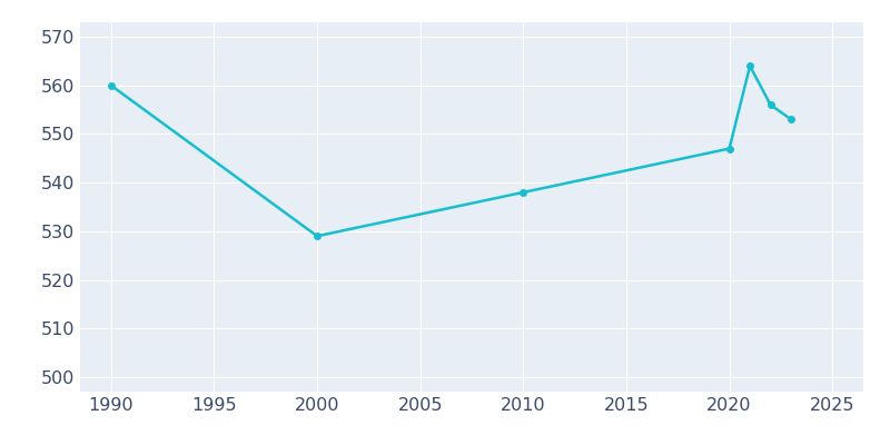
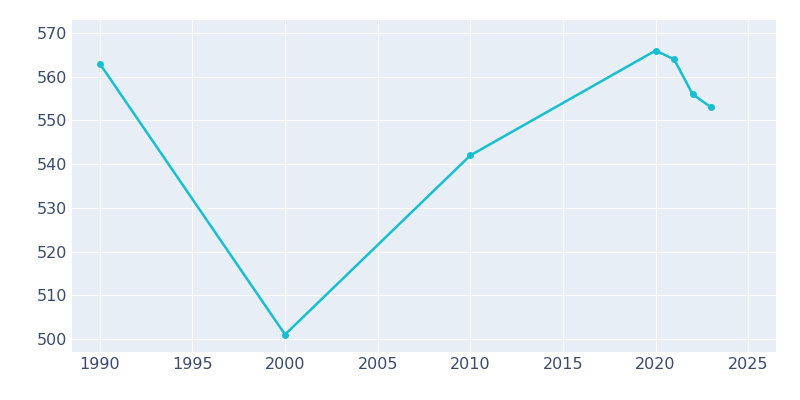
1990: 560 -> 563
2000: 529 -> 501
2010: 538 -> 542
2020: 547 -> 566
